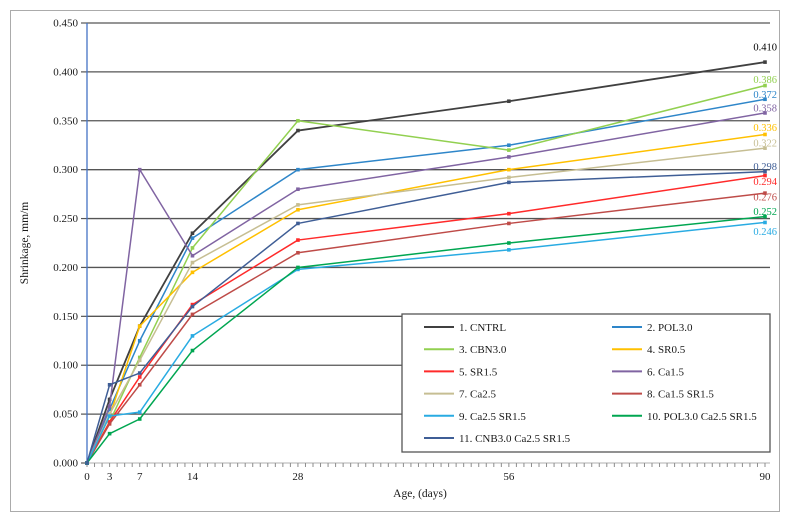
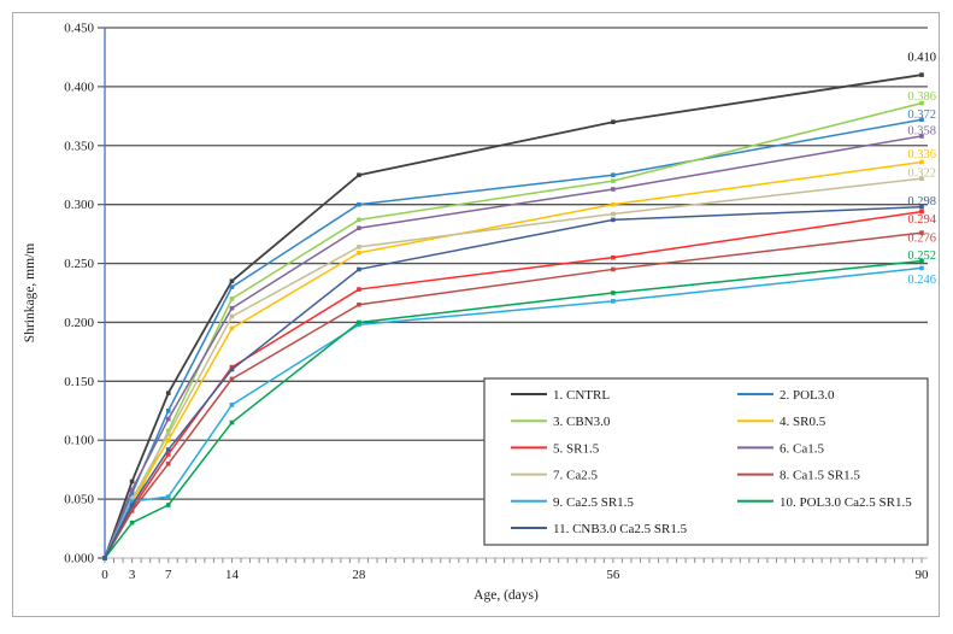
11. CNB3.0 Ca2.5 SR1.5/3: 0.08 -> 0.04
4. SR0.5/7: 0.14 -> 0.10
6. Ca1.5/7: 0.30 -> 0.12
1. CNTRL/28: 0.34 -> 0.33
3. CBN3.0/28: 0.35 -> 0.29
